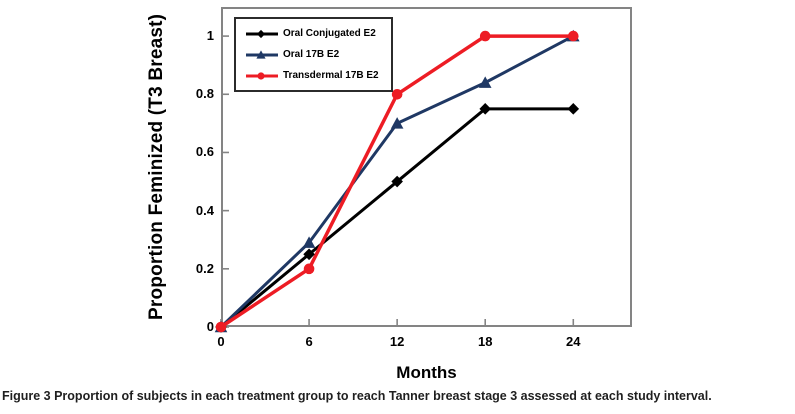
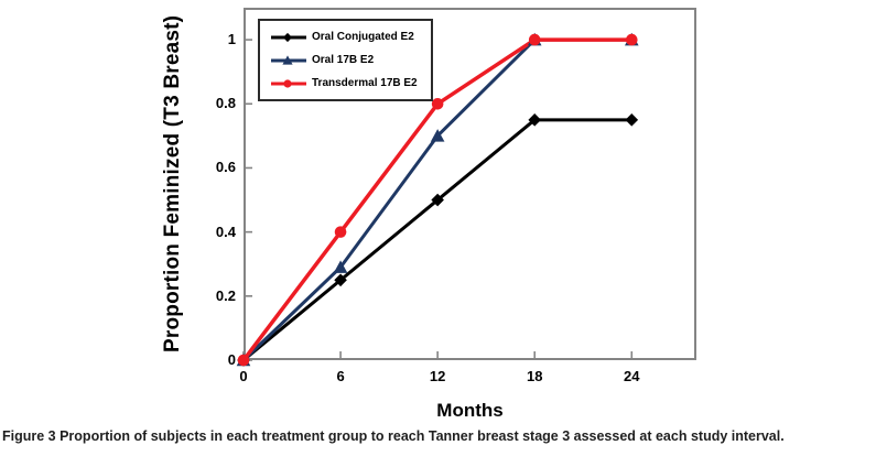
Transdermal 17B E2/6: 0.2 -> 0.4
Oral 17B E2/18: 0.84 -> 1.00
